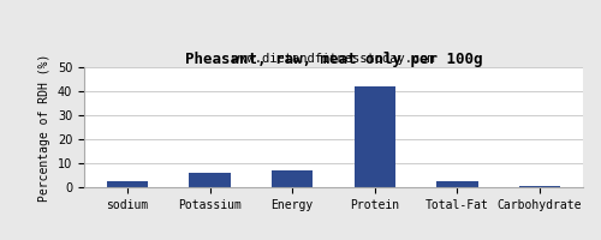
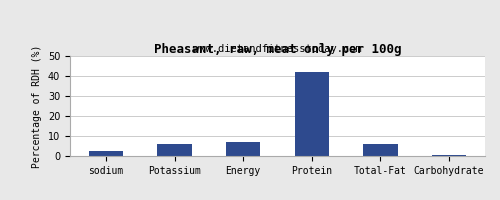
Total-Fat: 2.5 -> 6.0
